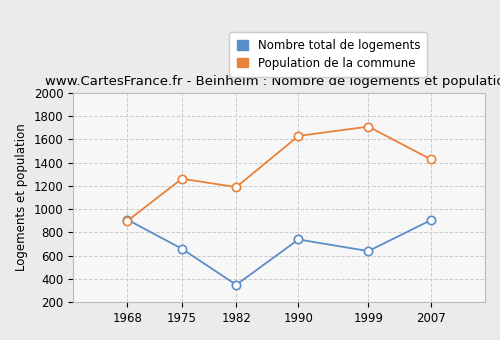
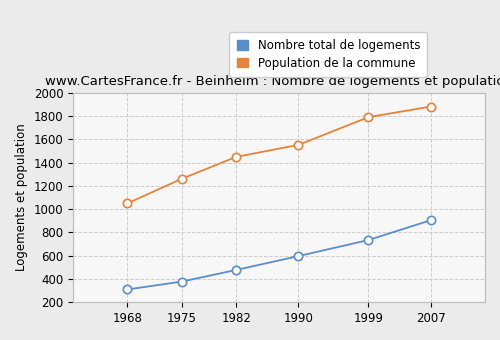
Nombre total de logements/1968: 910 -> 310
Population de la commune/1968: 900 -> 1050
Nombre total de logements/1975: 660 -> 380
Nombre total de logements/1982: 350 -> 480
Population de la commune/1982: 1190 -> 1450
Nombre total de logements/1990: 740 -> 600
Population de la commune/1990: 1630 -> 1550
Nombre total de logements/1999: 640 -> 740
Population de la commune/1999: 1710 -> 1790
Population de la commune/2007: 1430 -> 1880
